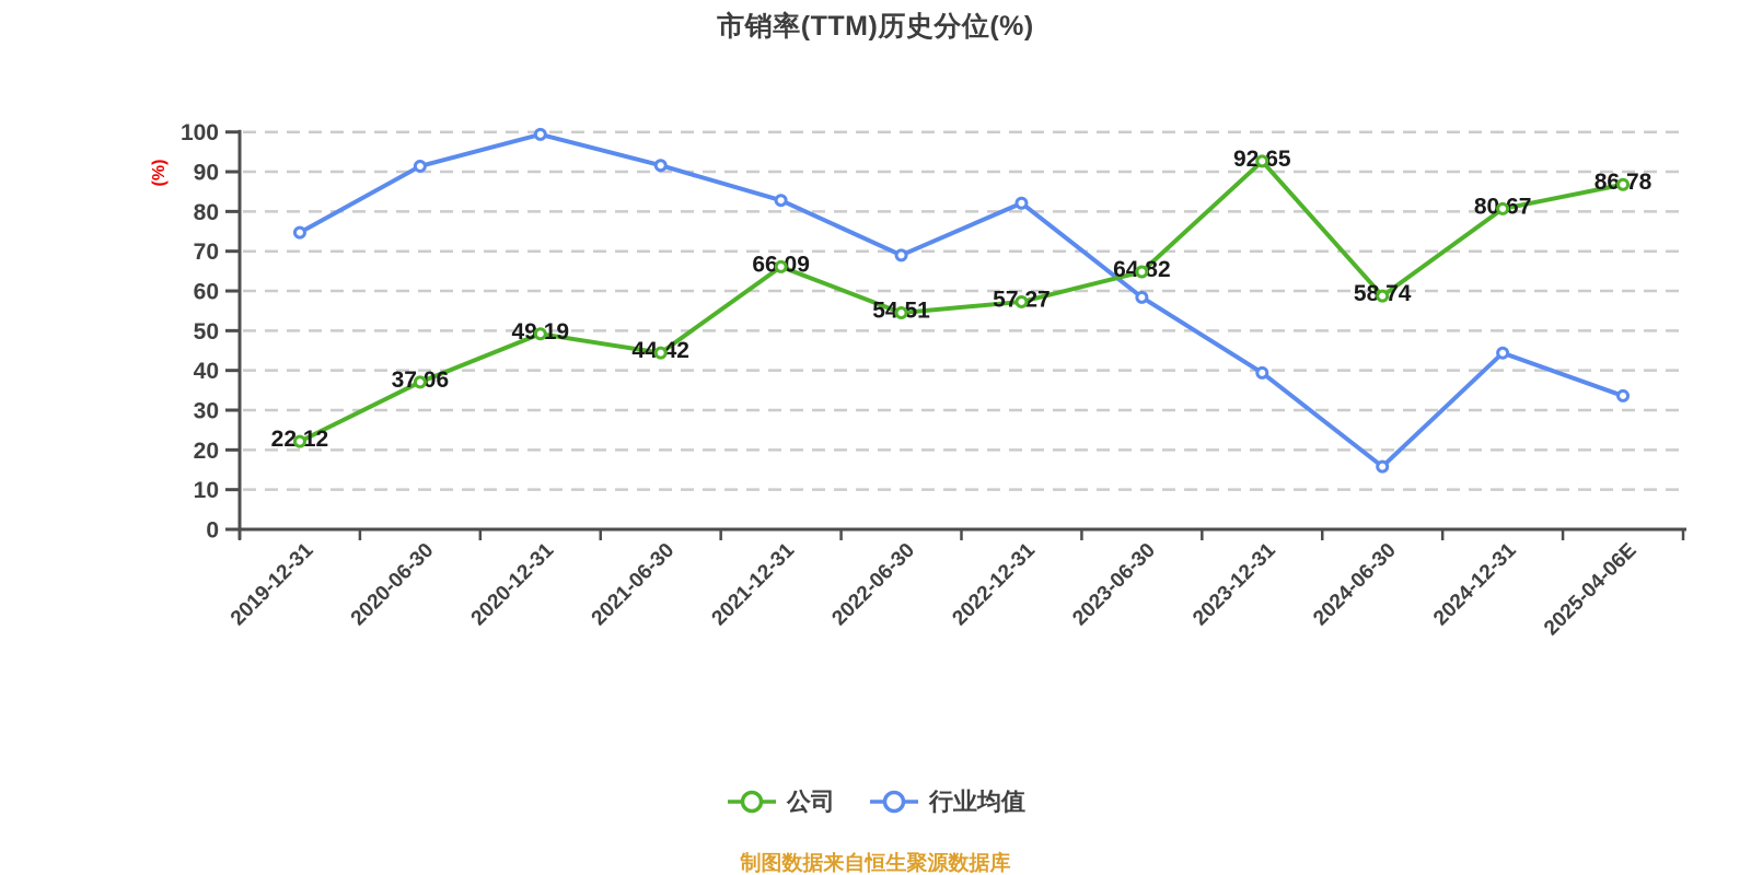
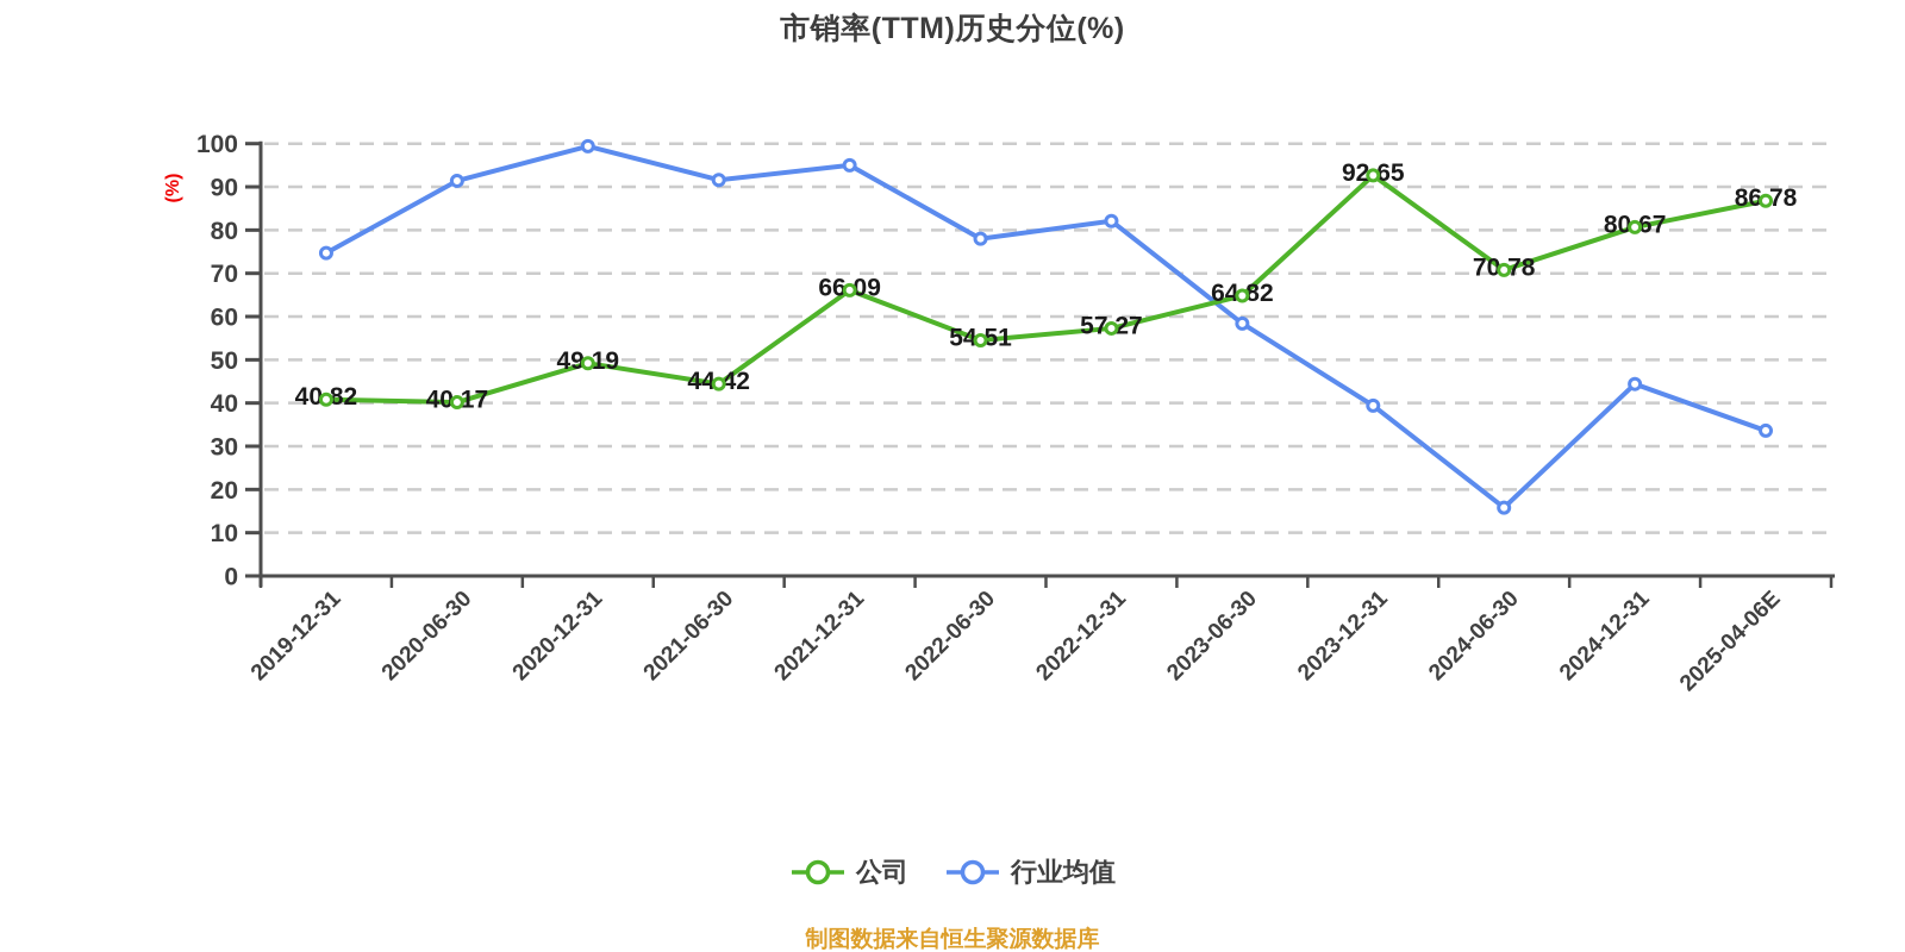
公司/2019-12-31: 22.12 -> 40.82
公司/2020-06-30: 37.06 -> 40.17
行业均值/2021-12-31: 83 -> 95
行业均值/2022-06-30: 69 -> 78
公司/2024-06-30: 58.74 -> 70.78
